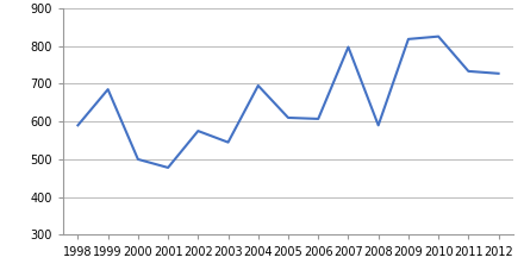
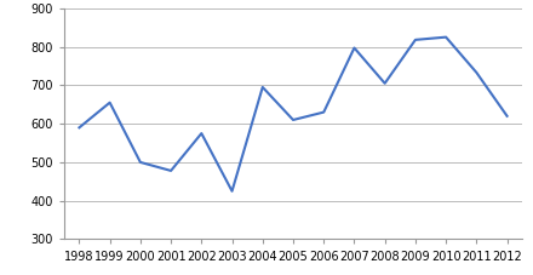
1999: 685 -> 655
2003: 545 -> 425
2006: 607 -> 630
2008: 590 -> 705
2012: 727 -> 620
